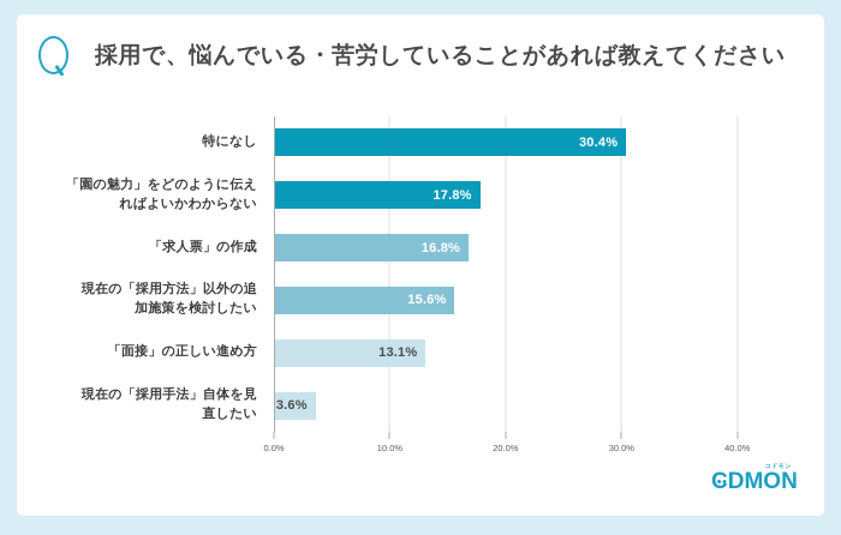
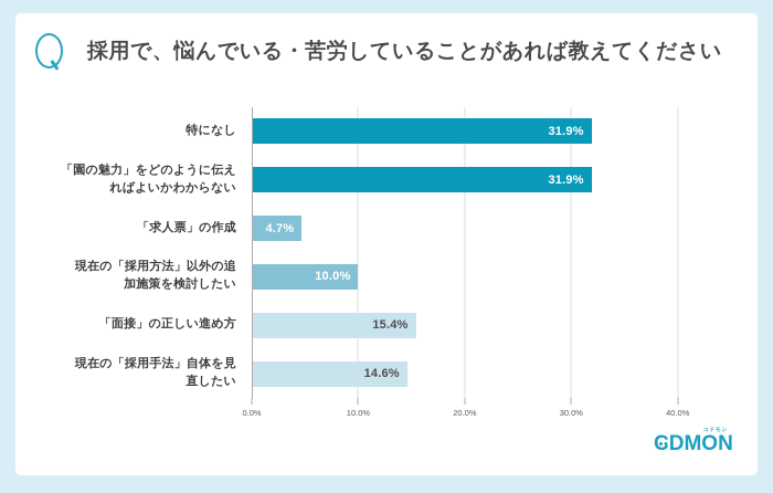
特になし: 30.4% -> 31.9%
「園の魅力」をどのように伝えればよいかわからない: 17.8% -> 31.9%
「求人票」の作成: 16.8% -> 4.7%
現在の「採用方法」以外の追加施策を検討したい: 15.6% -> 10.0%
「面接」の正しい進め方: 13.1% -> 15.4%
現在の「採用手法」自体を見直したい: 3.6% -> 14.6%
